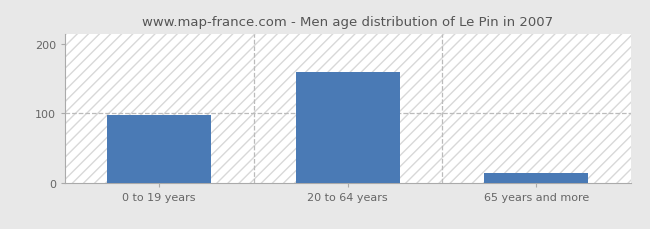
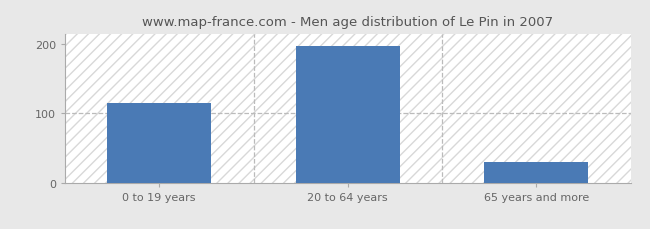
0 to 19 years: 98 -> 115
20 to 64 years: 160 -> 197
65 years and more: 14 -> 30
